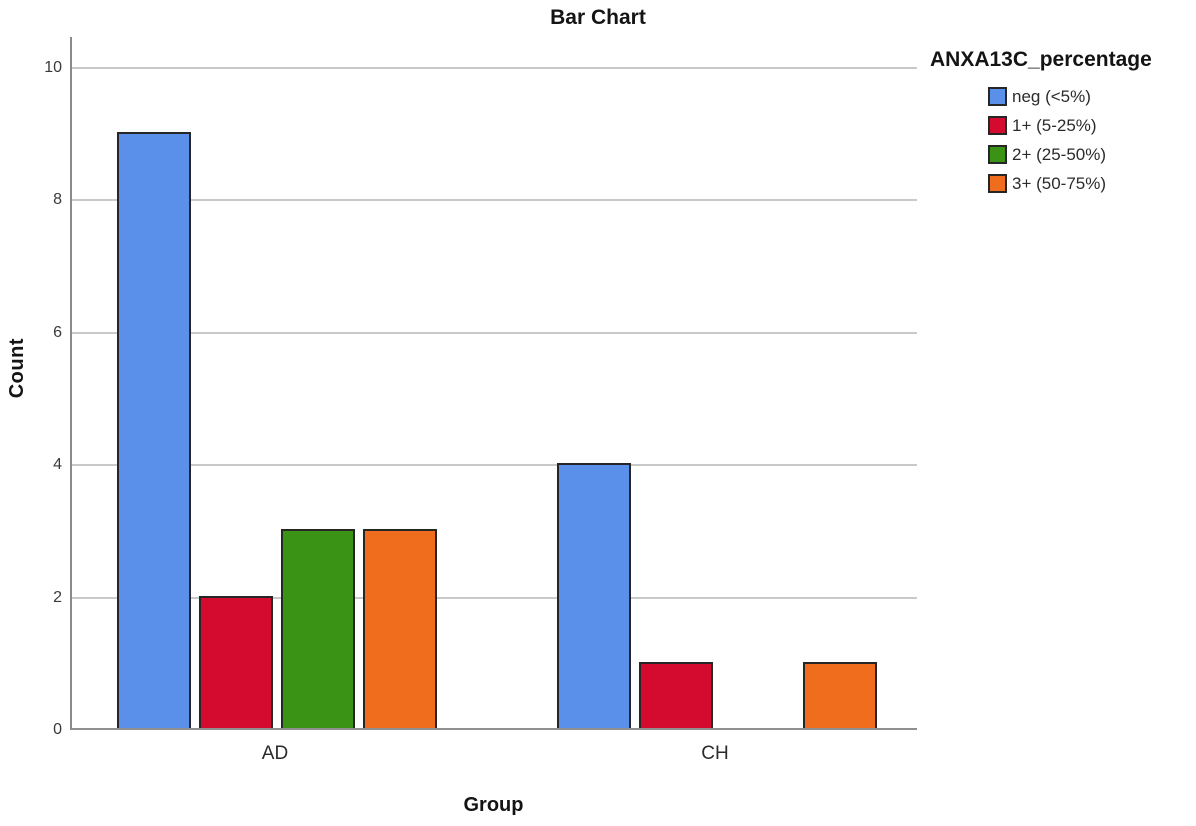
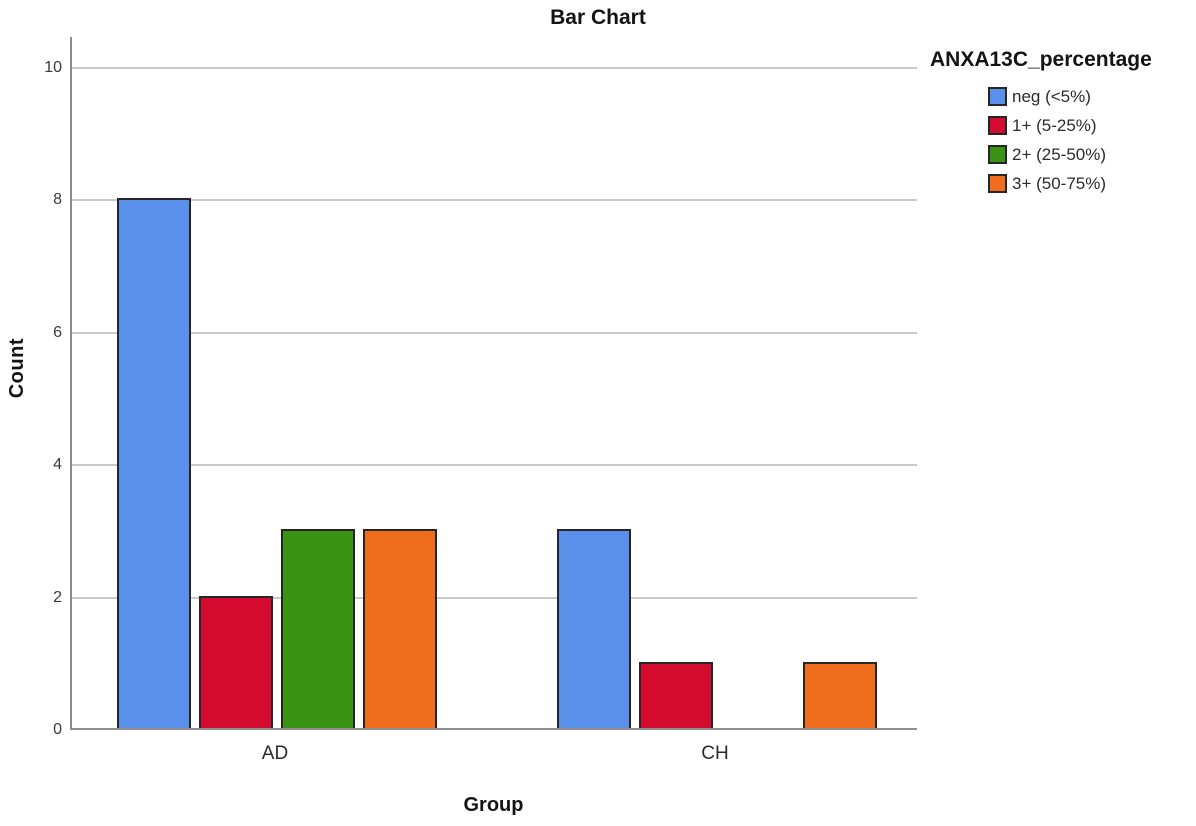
neg (<5%)/AD: 9 -> 8
neg (<5%)/CH: 4 -> 3
